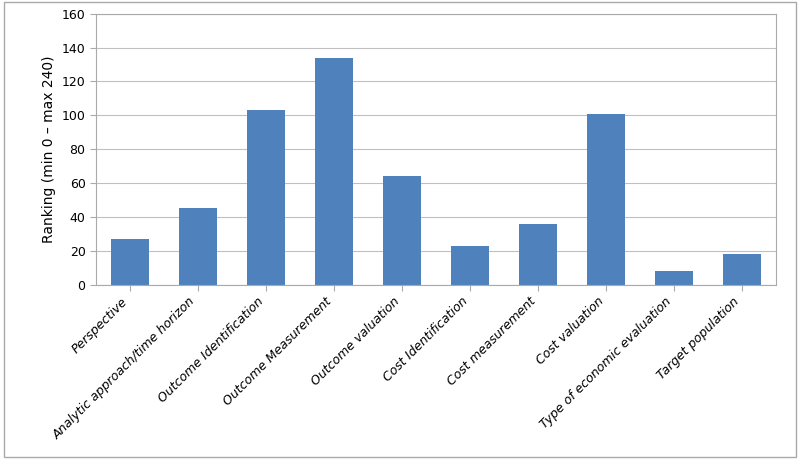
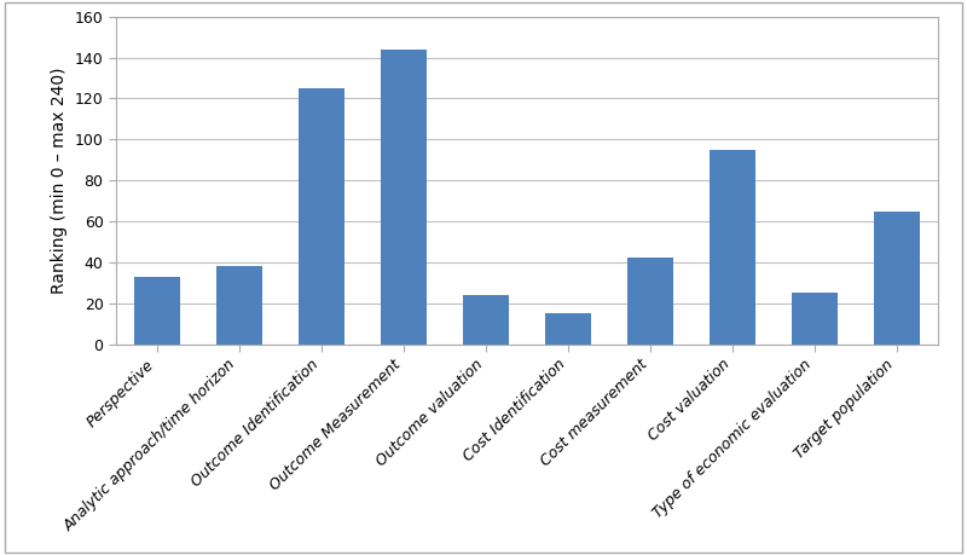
Perspective: 27 -> 33
Analytic approach/time horizon: 45 -> 38
Outcome Identification: 103 -> 125
Outcome Measurement: 134 -> 144
Outcome valuation: 64 -> 24
Cost Identification: 23 -> 15
Cost measurement: 36 -> 42
Cost valuation: 101 -> 95
Type of economic evaluation: 8 -> 25
Target population: 18 -> 65
